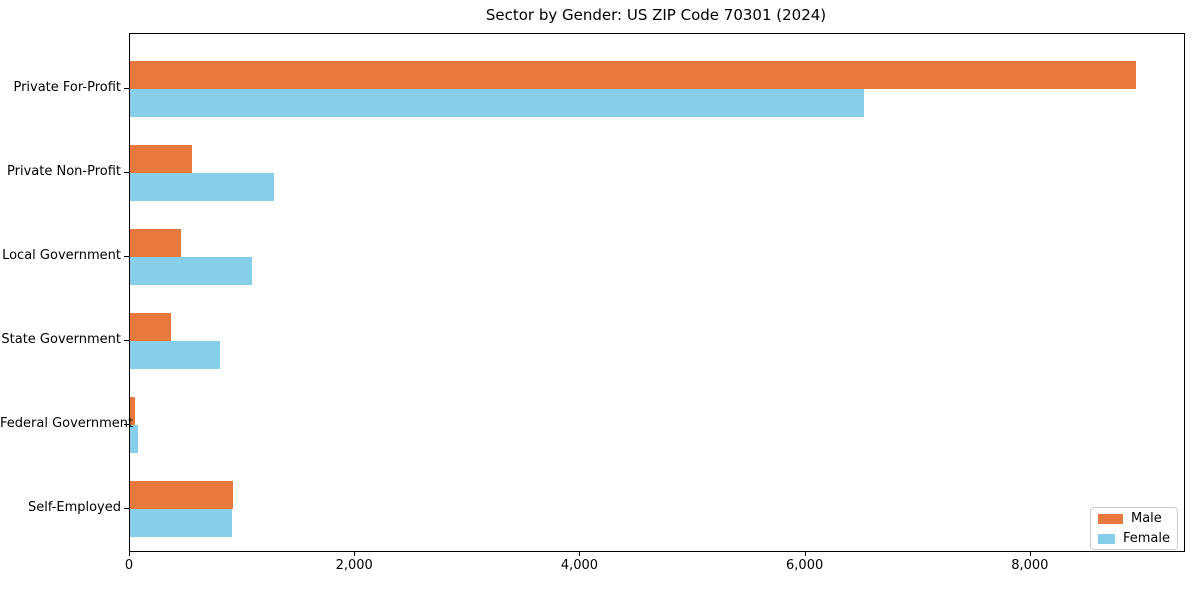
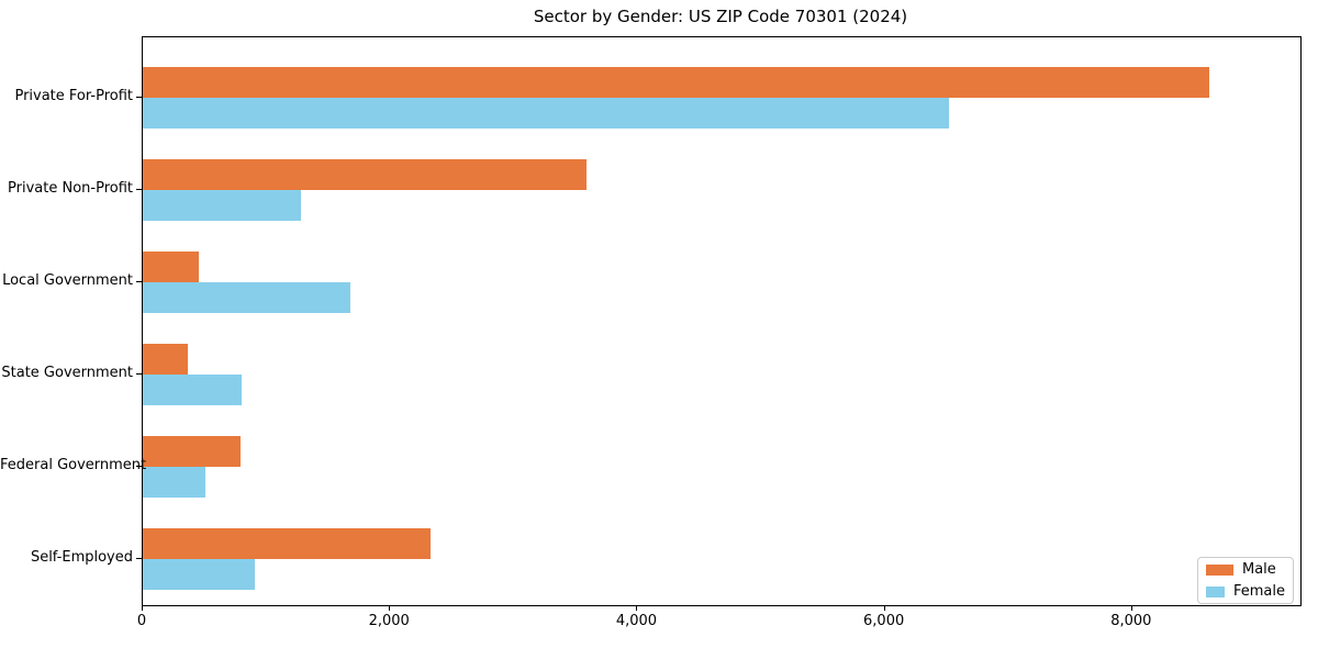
Male/Private For-Profit: 8930 -> 8620
Male/Private Non-Profit: 550 -> 3590
Female/Local Government: 1080 -> 1680
Male/Federal Government: 40 -> 790
Female/Federal Government: 70 -> 510
Male/Self-Employed: 920 -> 2330
